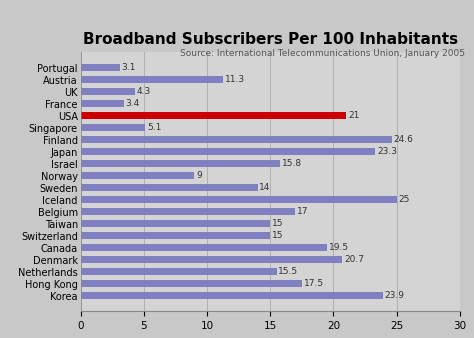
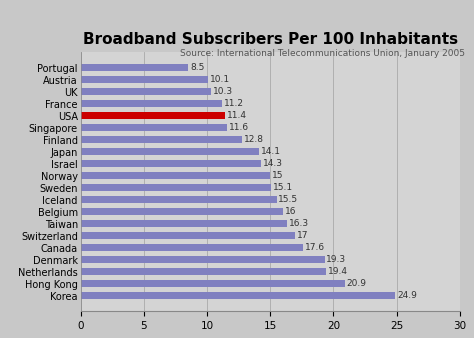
Portugal: 3.1 -> 8.5
Austria: 11.3 -> 10.1
UK: 4.3 -> 10.3
France: 3.4 -> 11.2
USA: 21 -> 11.4
Singapore: 5.1 -> 11.6
Finland: 24.6 -> 12.8
Japan: 23.3 -> 14.1
Israel: 15.8 -> 14.3
Norway: 9 -> 15
Sweden: 14 -> 15.1
Iceland: 25 -> 15.5
Belgium: 17 -> 16
Taiwan: 15 -> 16.3
Switzerland: 15 -> 17
Canada: 19.5 -> 17.6
Denmark: 20.7 -> 19.3
Netherlands: 15.5 -> 19.4
Hong Kong: 17.5 -> 20.9
Korea: 23.9 -> 24.9
